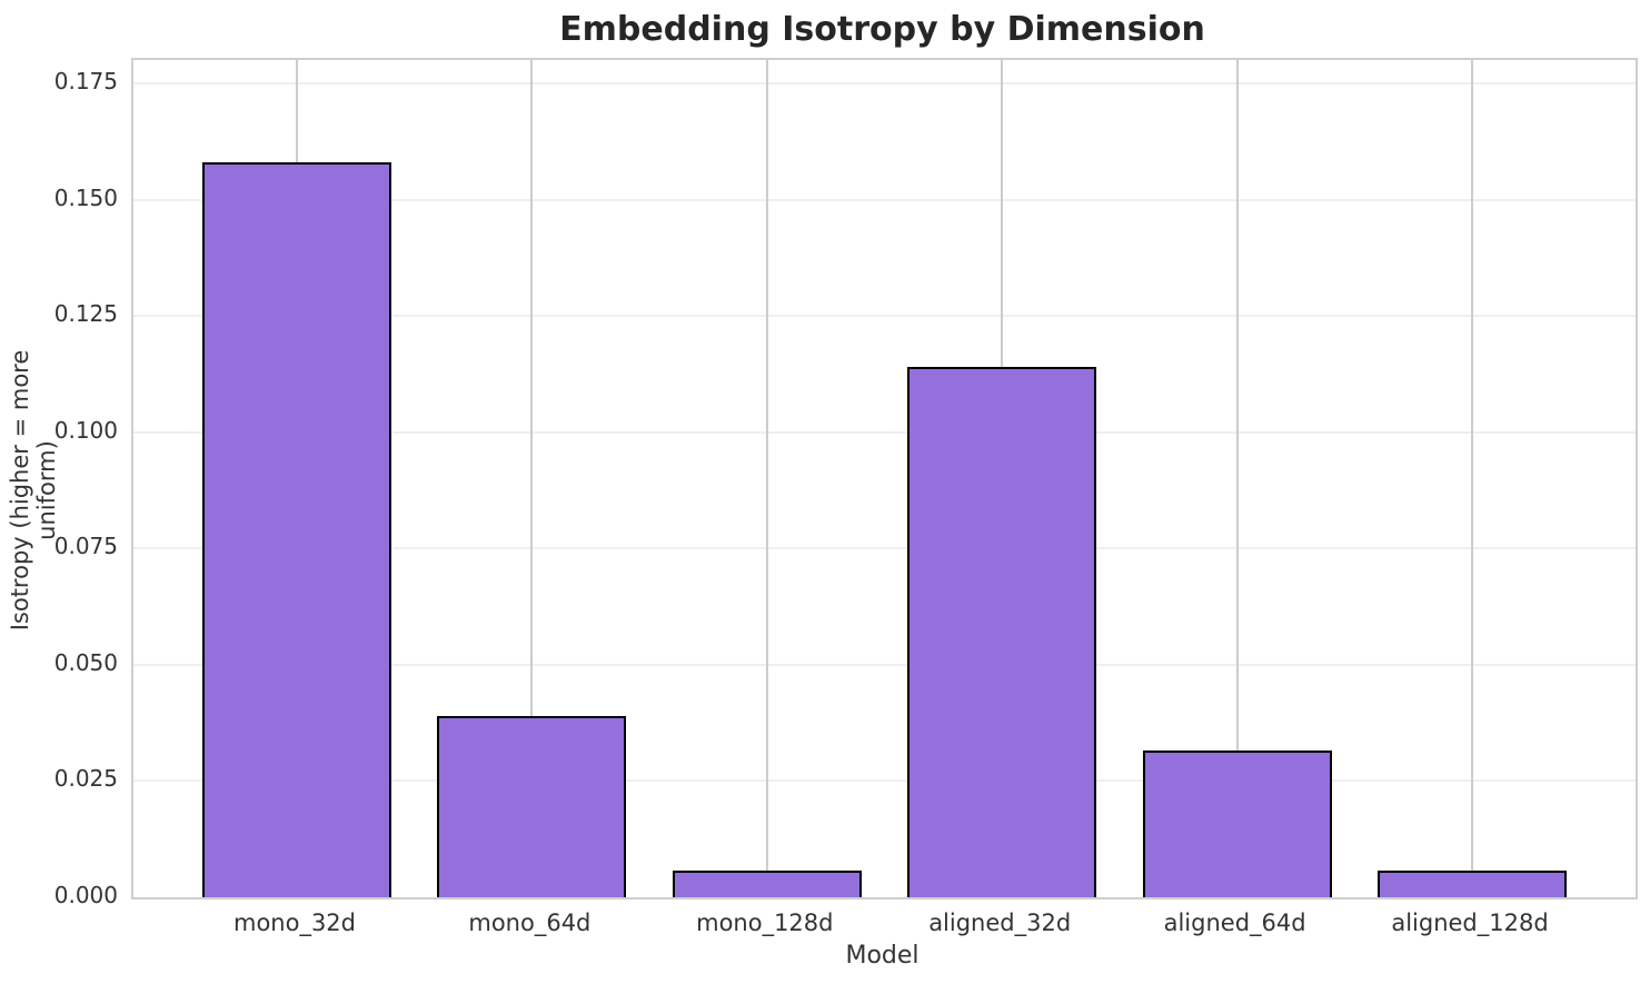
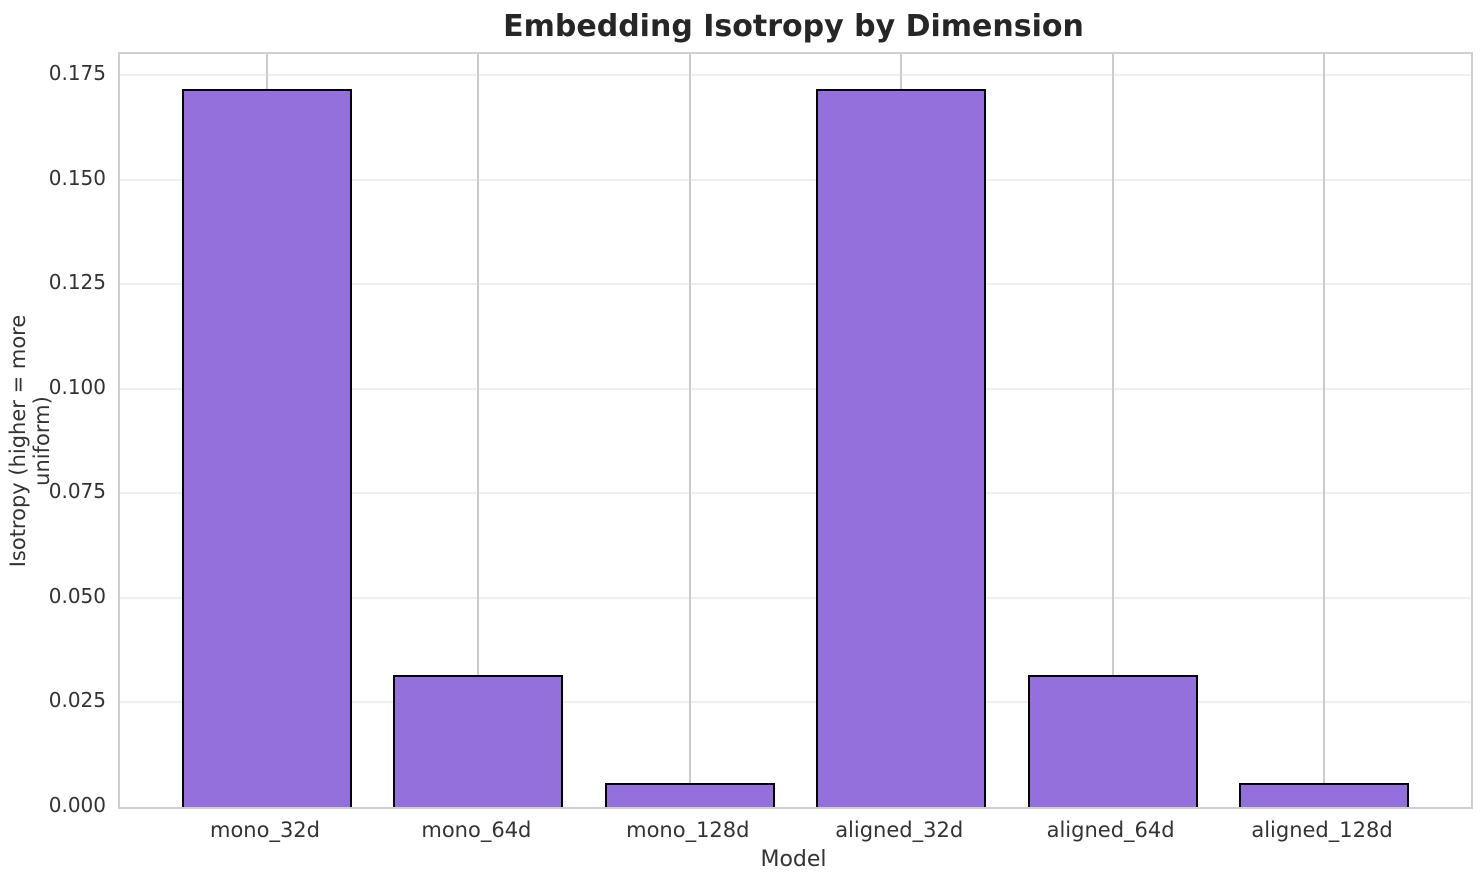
mono_32d: 0.158 -> 0.172
mono_64d: 0.039 -> 0.032
aligned_32d: 0.114 -> 0.172
